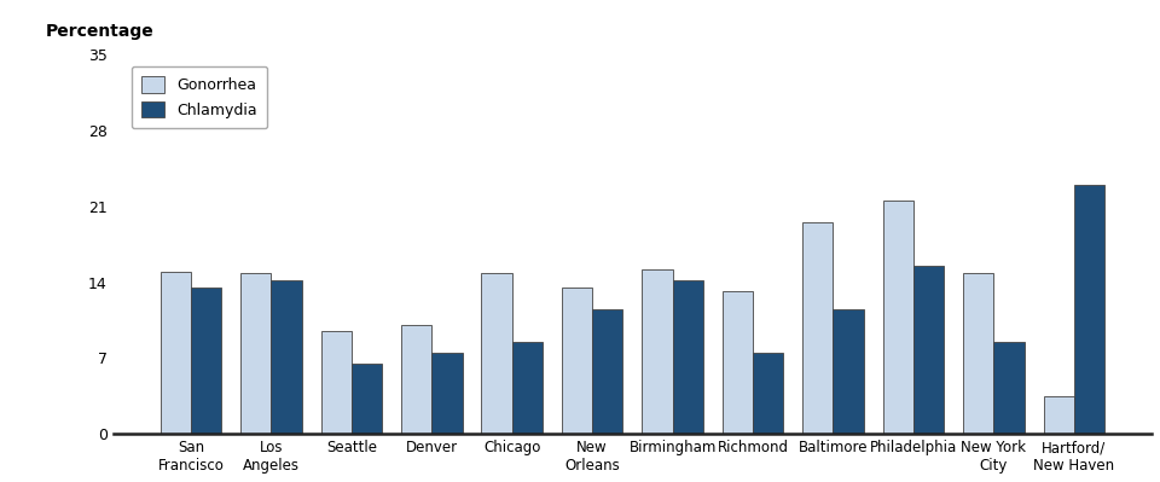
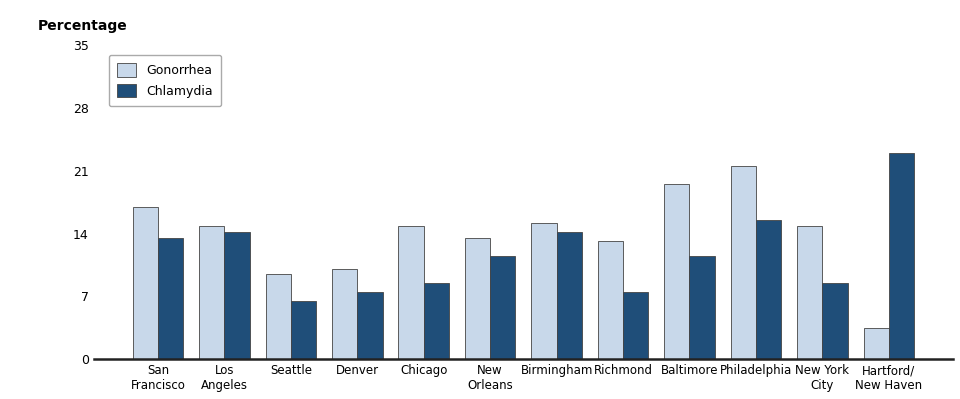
Gonorrhea/San Francisco: 15.0 -> 17.0
